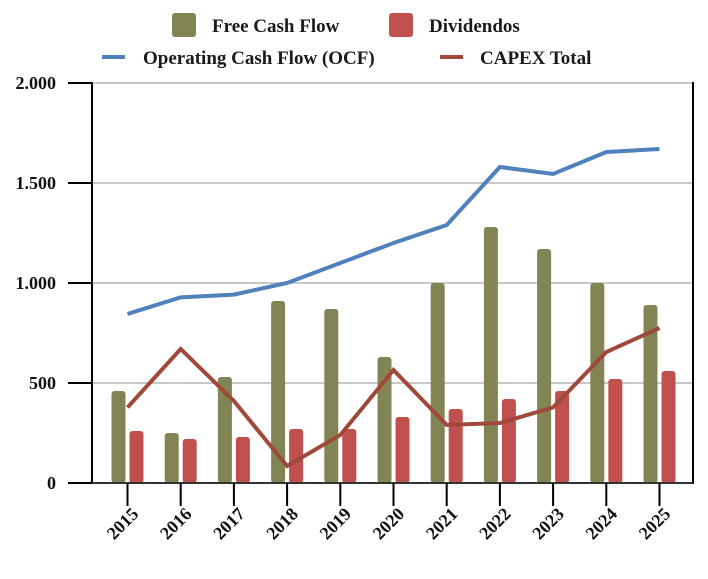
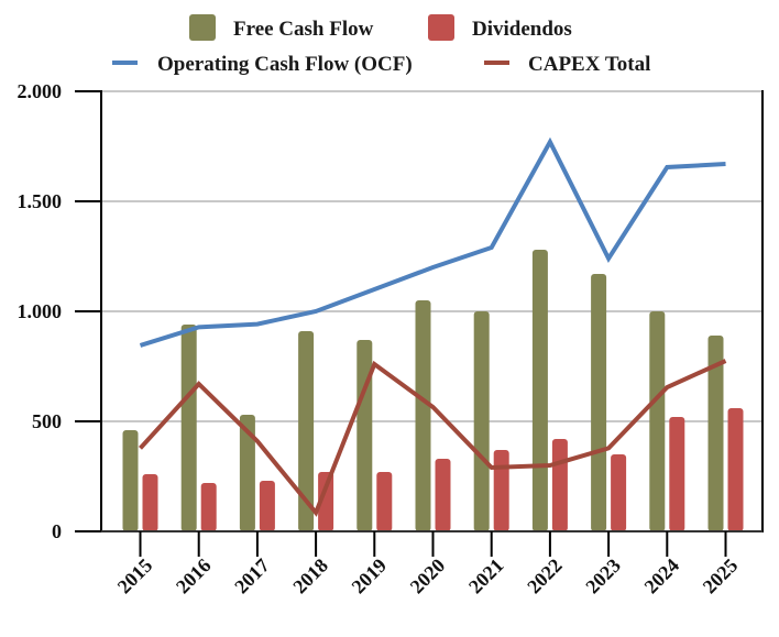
Free Cash Flow/2016: 250 -> 940
CAPEX Total/2019: 240 -> 760
Free Cash Flow/2020: 630 -> 1050
Operating Cash Flow (OCF)/2022: 1580 -> 1770
Dividendos/2023: 460 -> 350
Operating Cash Flow (OCF)/2023: 1540 -> 1240
